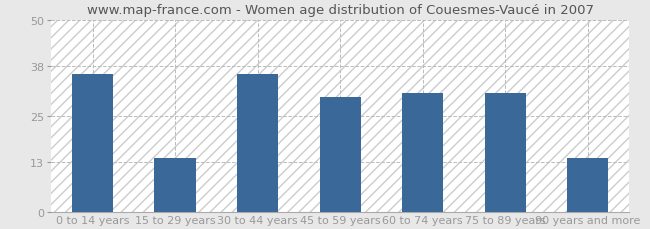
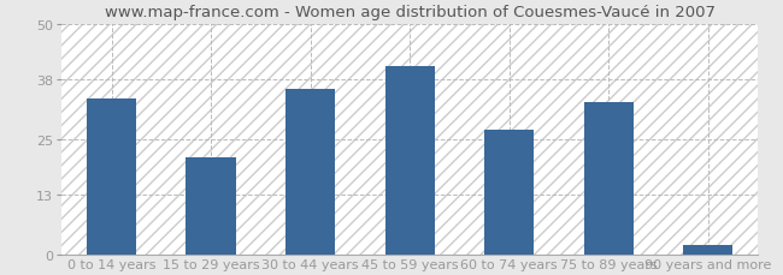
0 to 14 years: 36 -> 34
15 to 29 years: 14 -> 21
45 to 59 years: 30 -> 41
60 to 74 years: 31 -> 27
75 to 89 years: 31 -> 33
90 years and more: 14 -> 2
